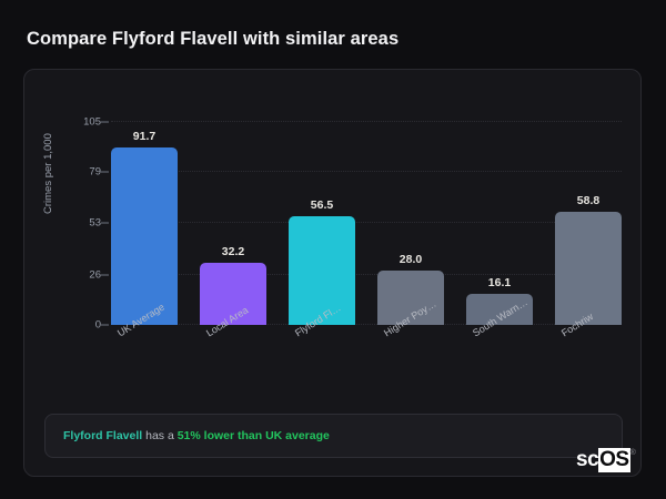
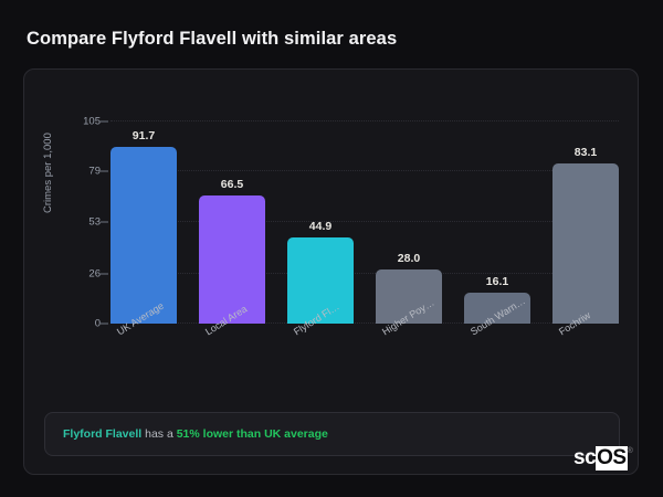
Local Area: 32.2 -> 66.5
Flyford Fl…: 56.5 -> 44.9
Fochriw: 58.8 -> 83.1
